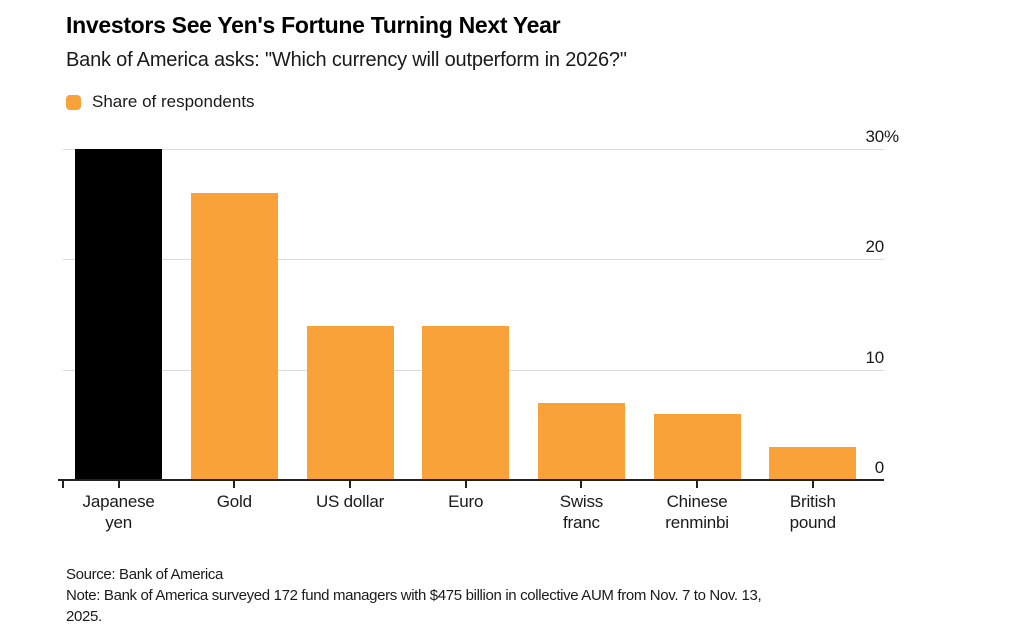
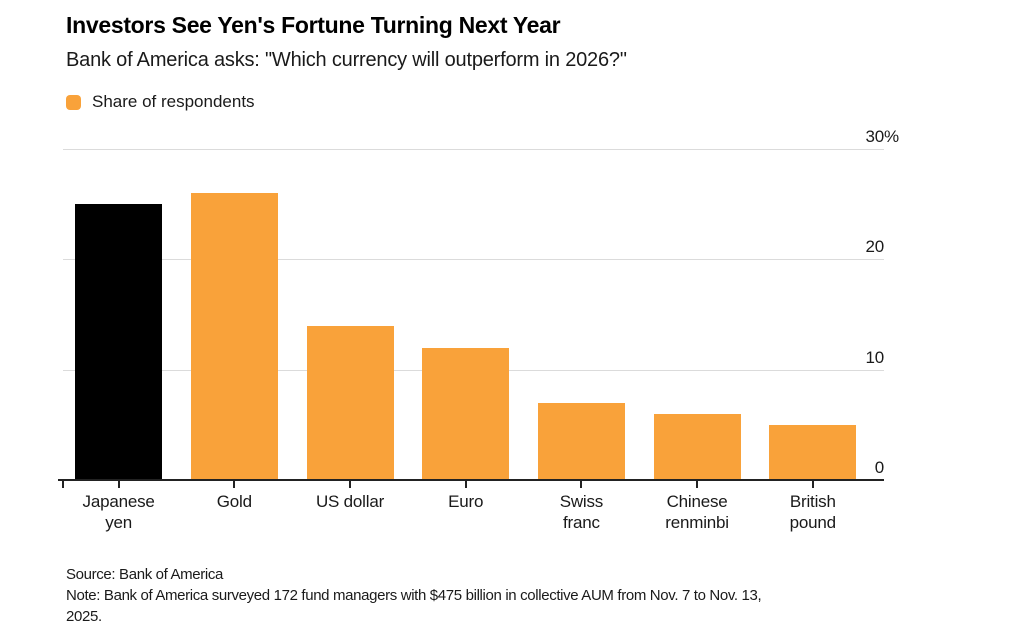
Japanese yen: 30 -> 25
Euro: 14 -> 12
British pound: 3 -> 5
